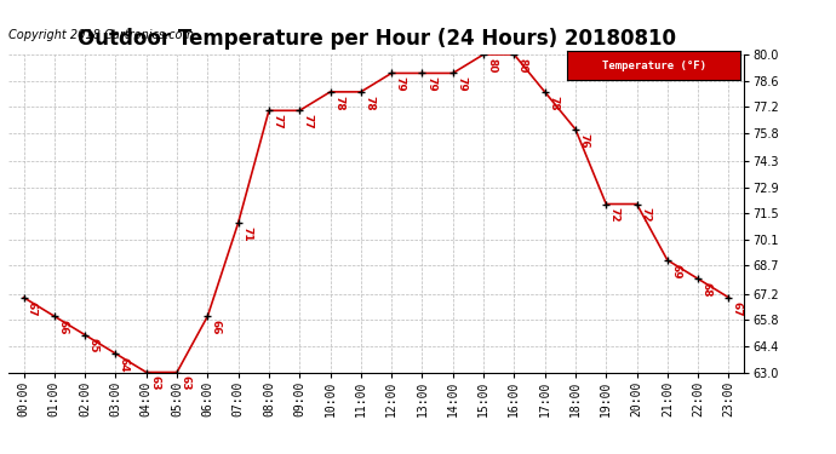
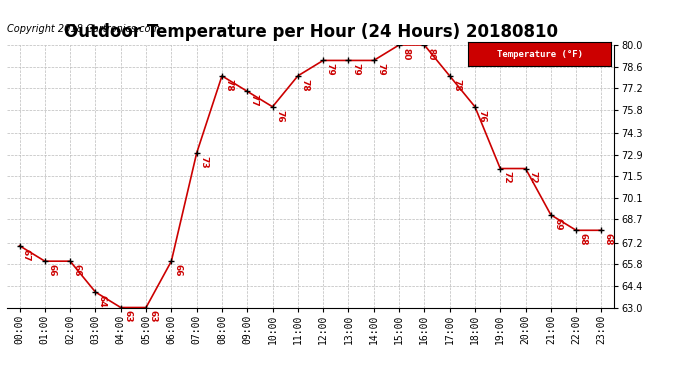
02:00: 65 -> 66
07:00: 71 -> 73
08:00: 77 -> 78
10:00: 78 -> 76
23:00: 67 -> 68
